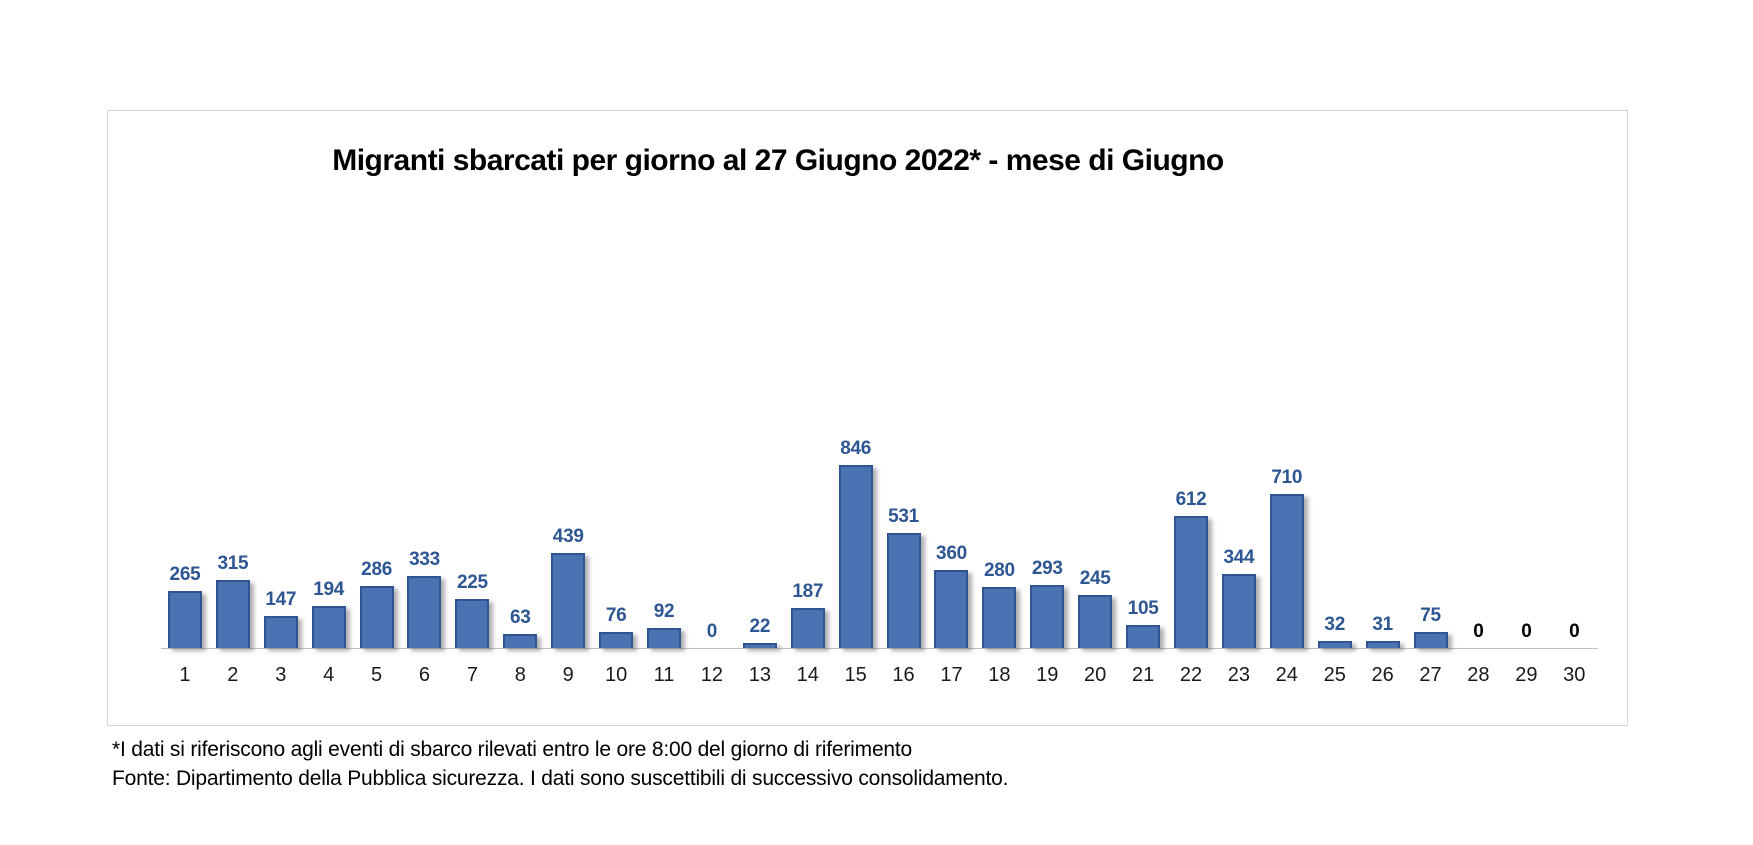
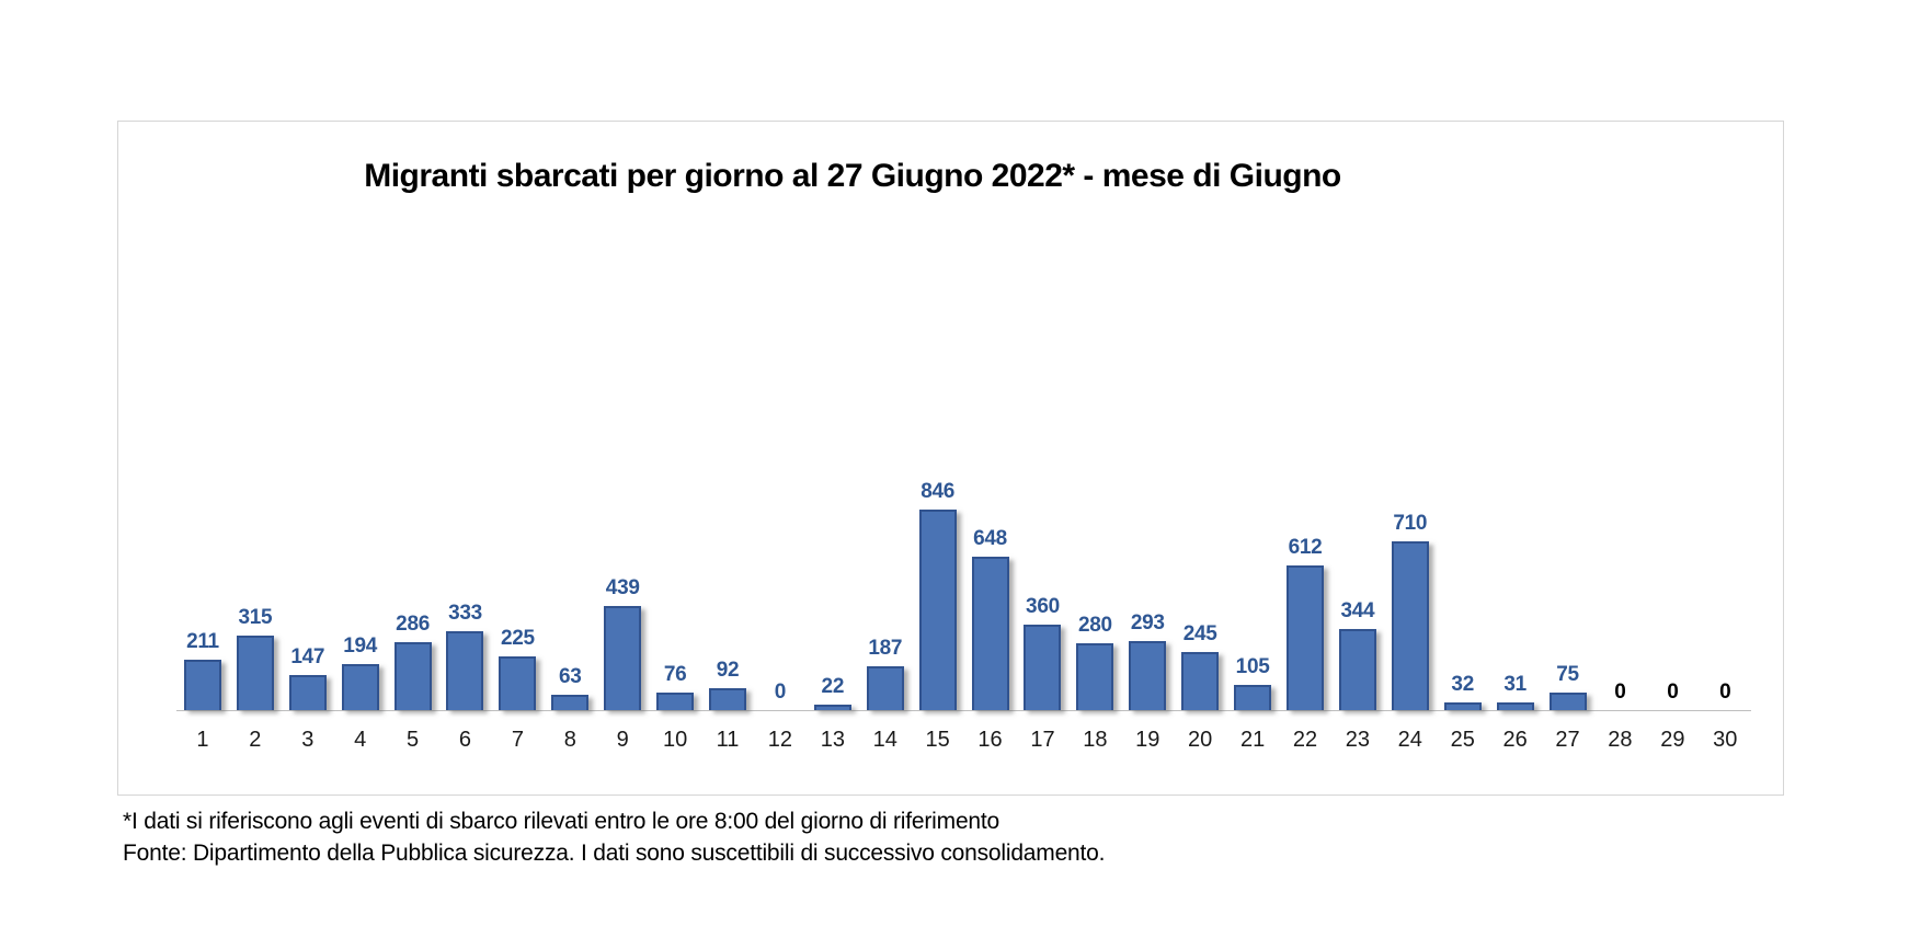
1: 265 -> 211
16: 531 -> 648
